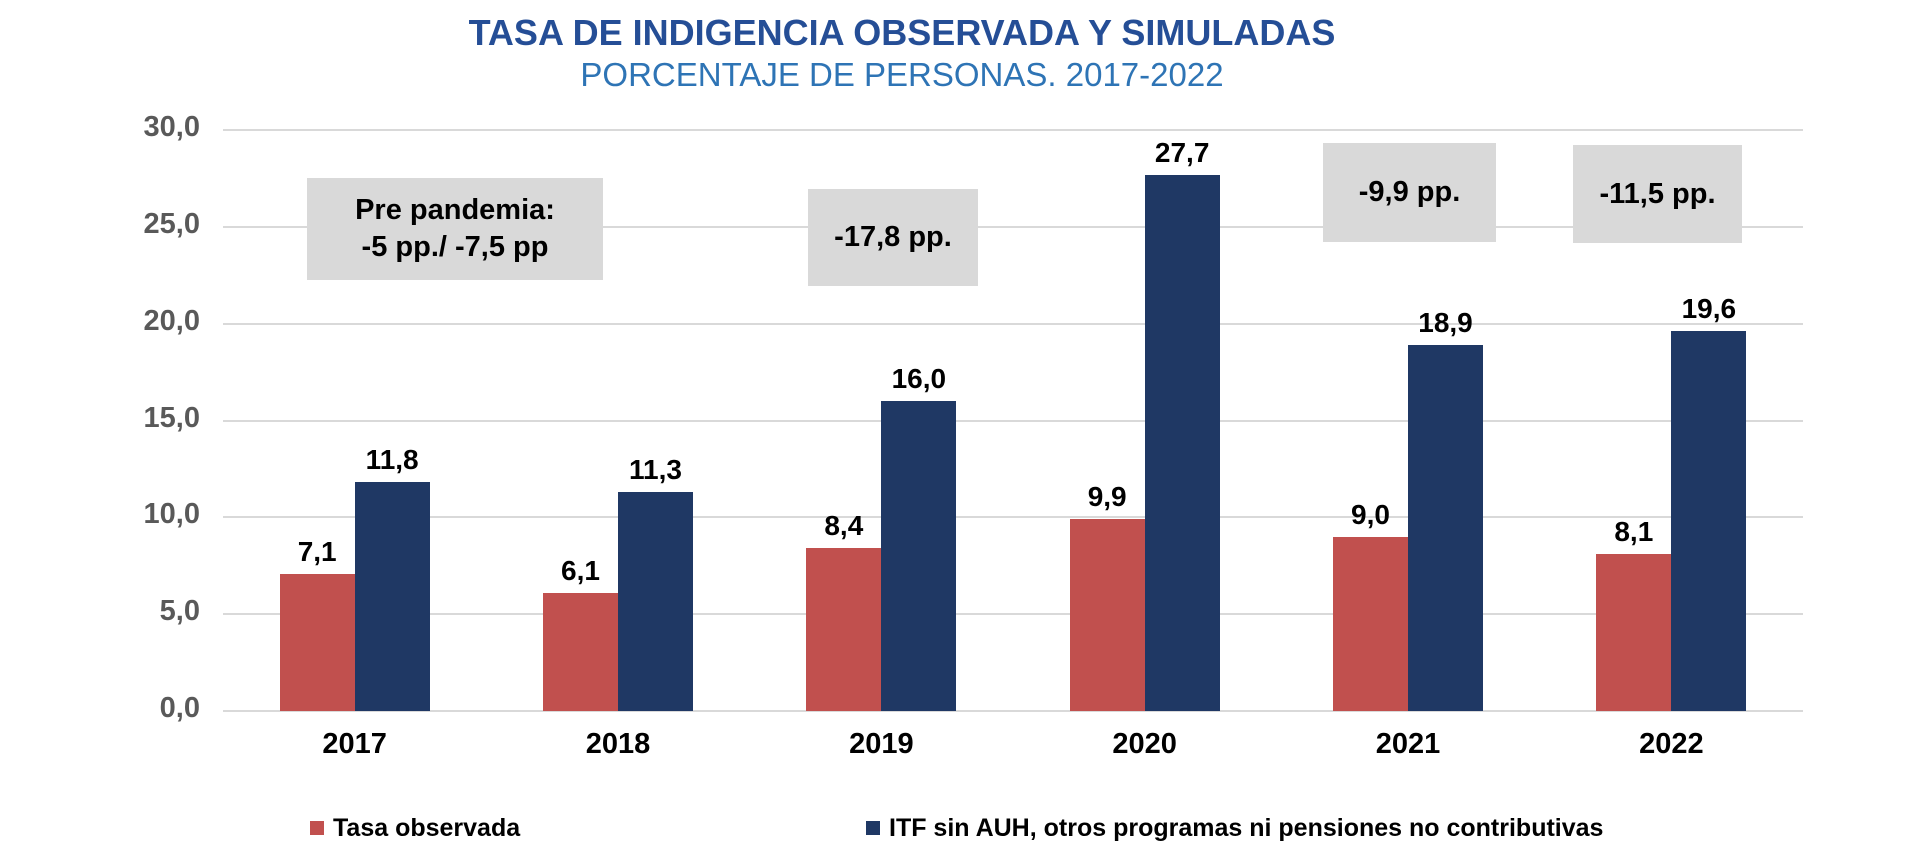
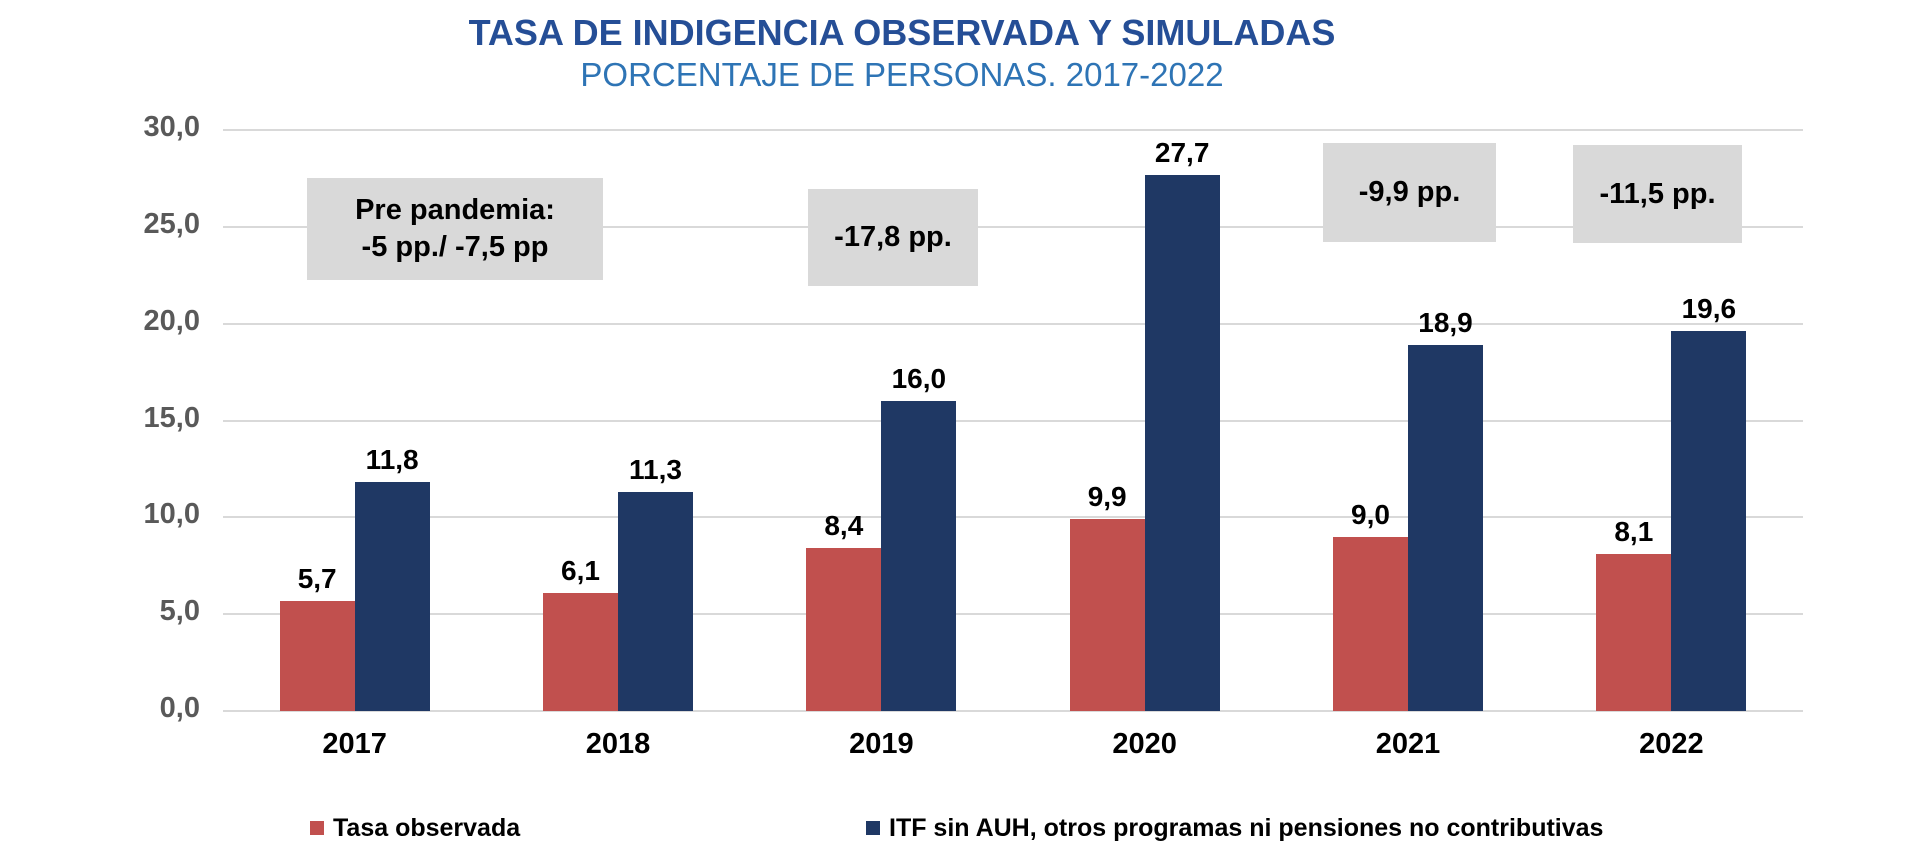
Tasa observada/2017: 7,1 -> 5,7
